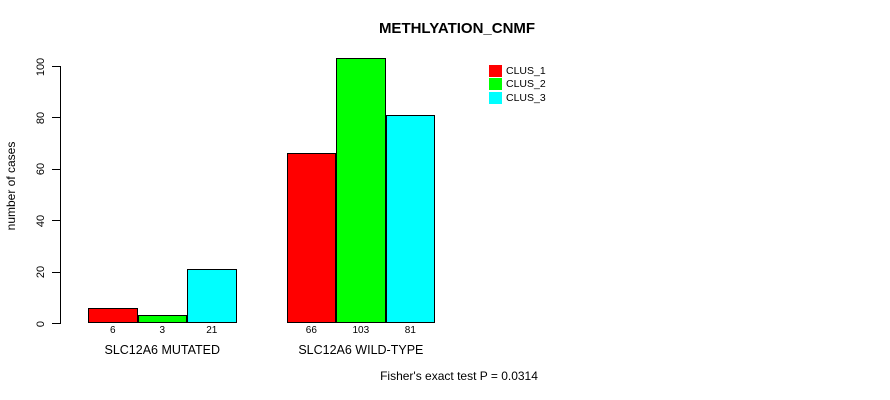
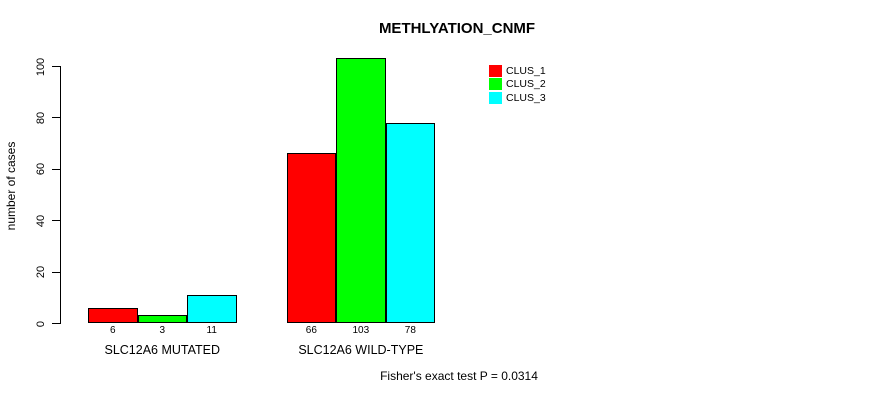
CLUS_3/SLC12A6 MUTATED: 21 -> 11
CLUS_3/SLC12A6 WILD-TYPE: 81 -> 78
